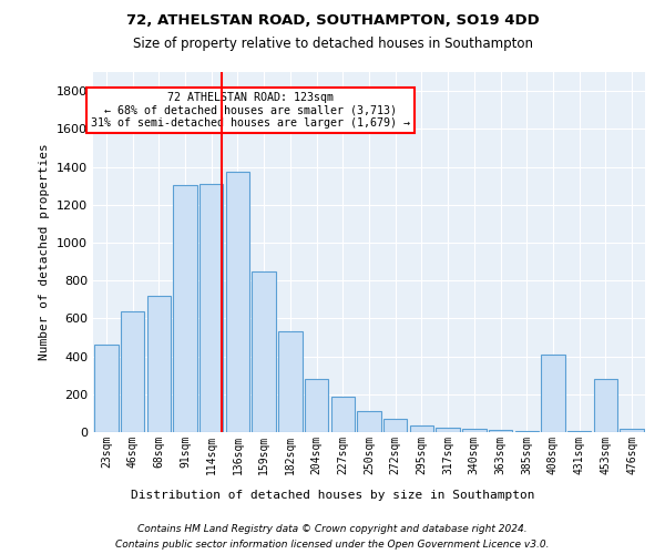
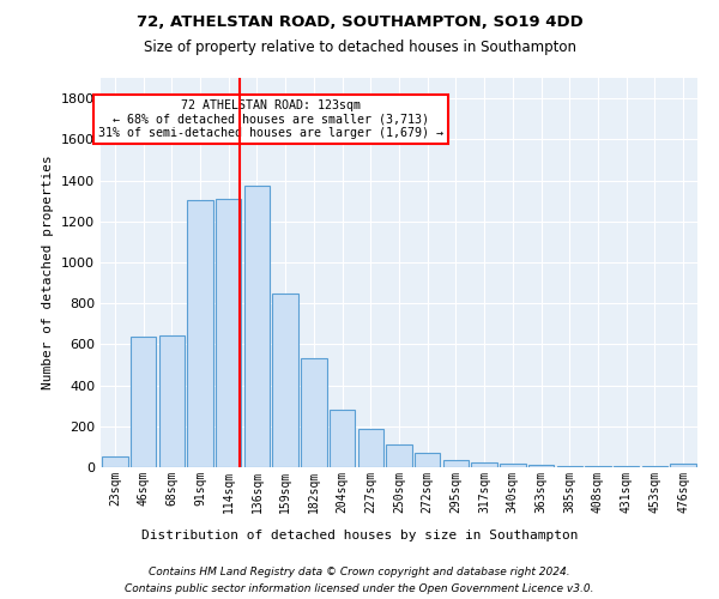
23sqm: 460 -> 60
68sqm: 720 -> 640
408sqm: 410 -> 0
453sqm: 280 -> 0
